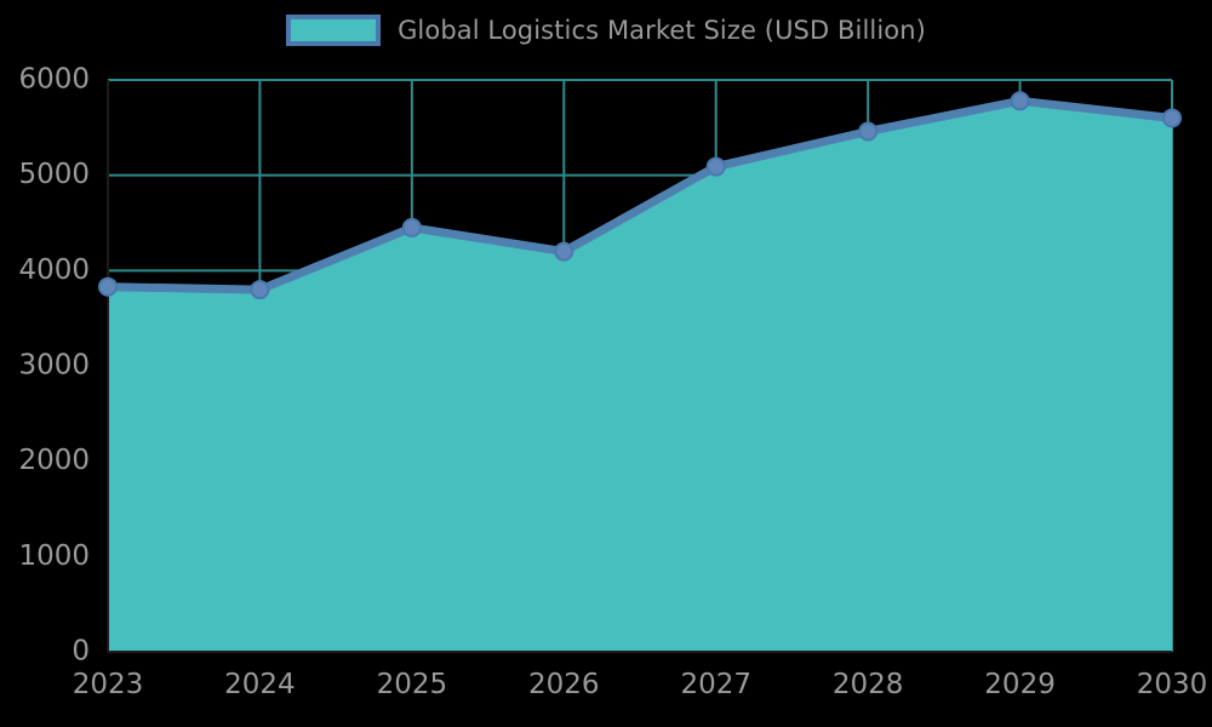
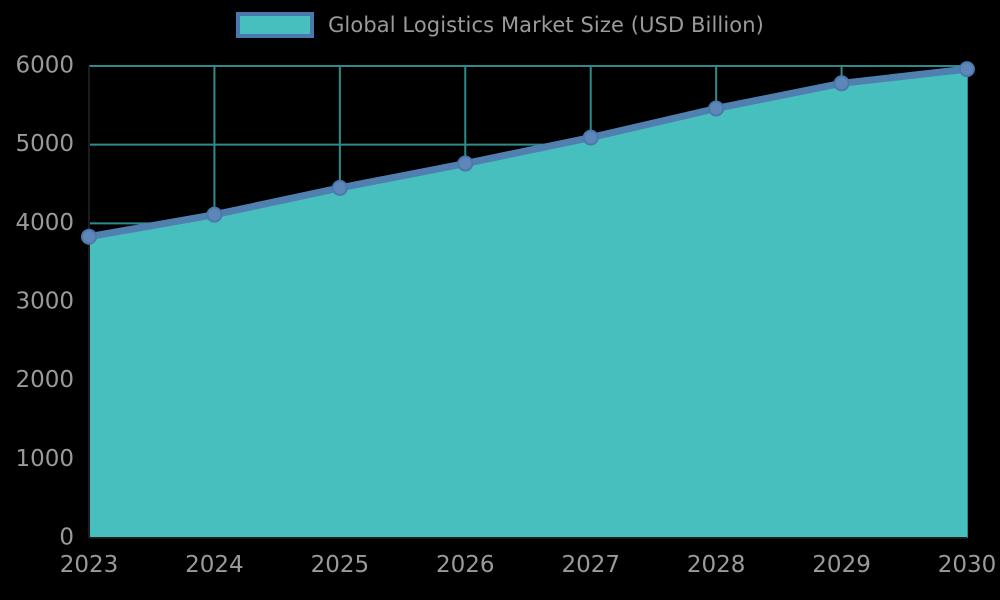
2024: 3800 -> 4100
2026: 4200 -> 4800
2030: 5600 -> 6000
